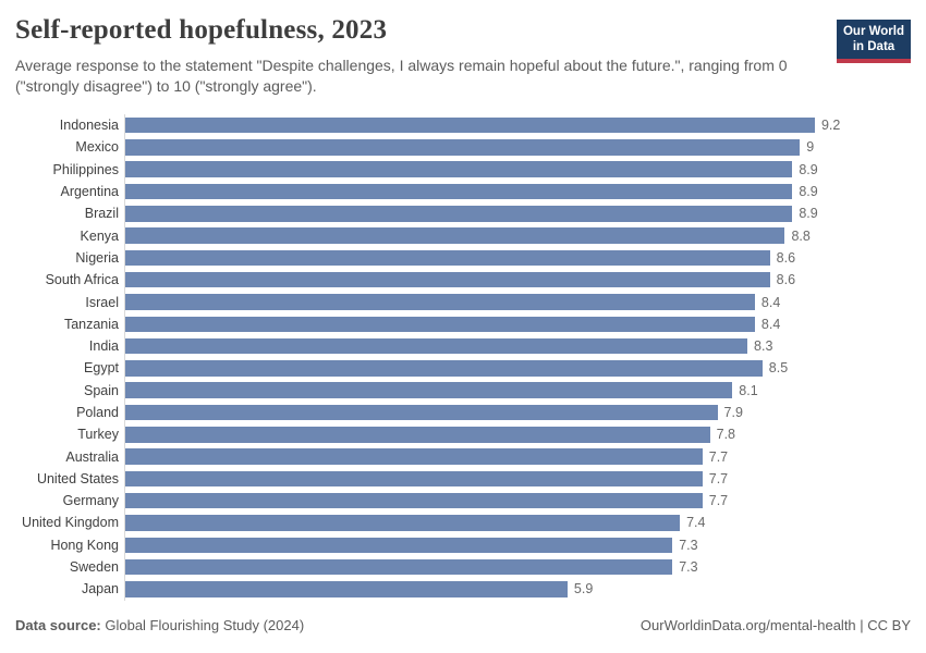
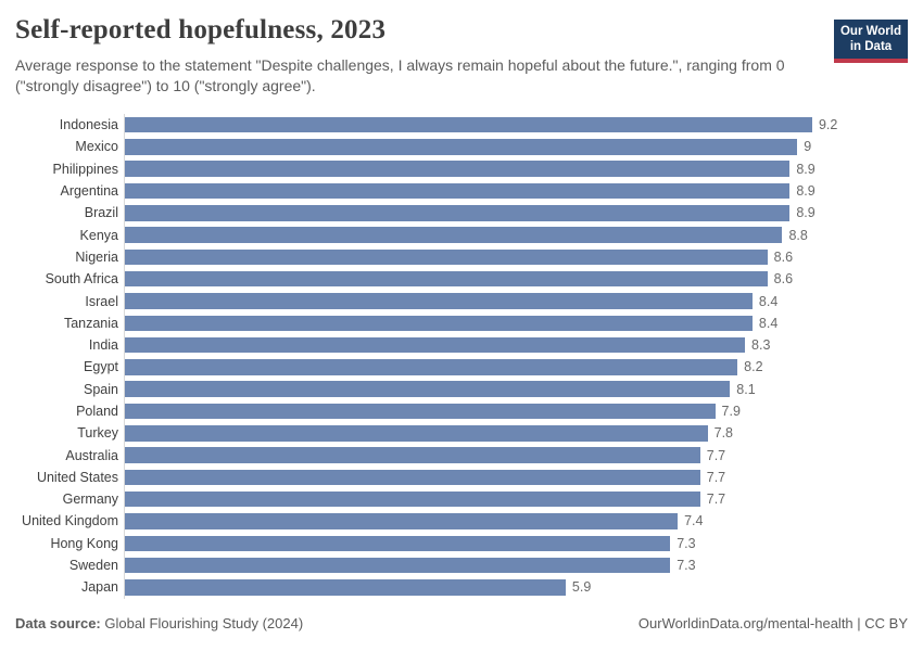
Egypt: 8.5 -> 8.2
